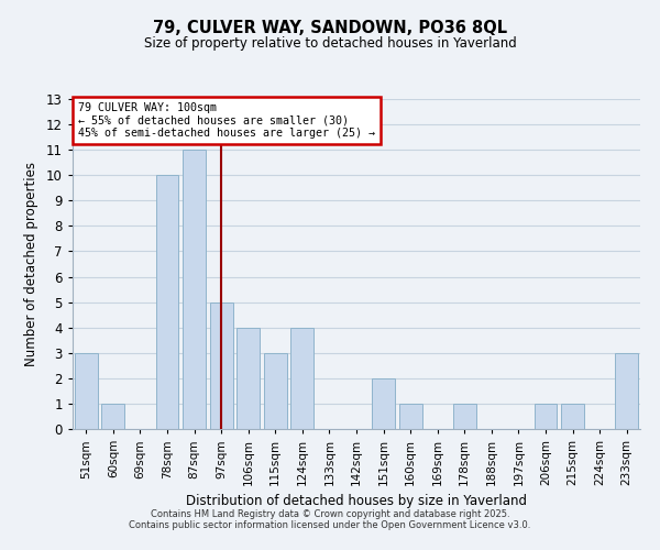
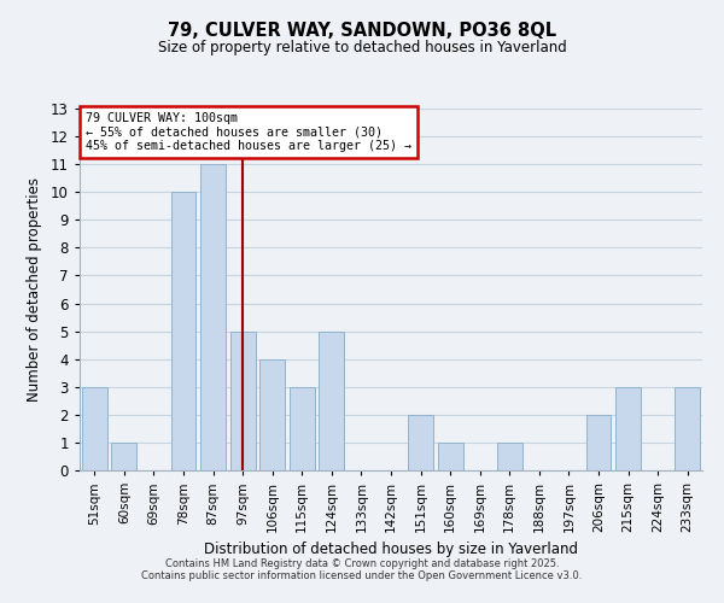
124sqm: 4 -> 5
206sqm: 1 -> 2
215sqm: 1 -> 3
